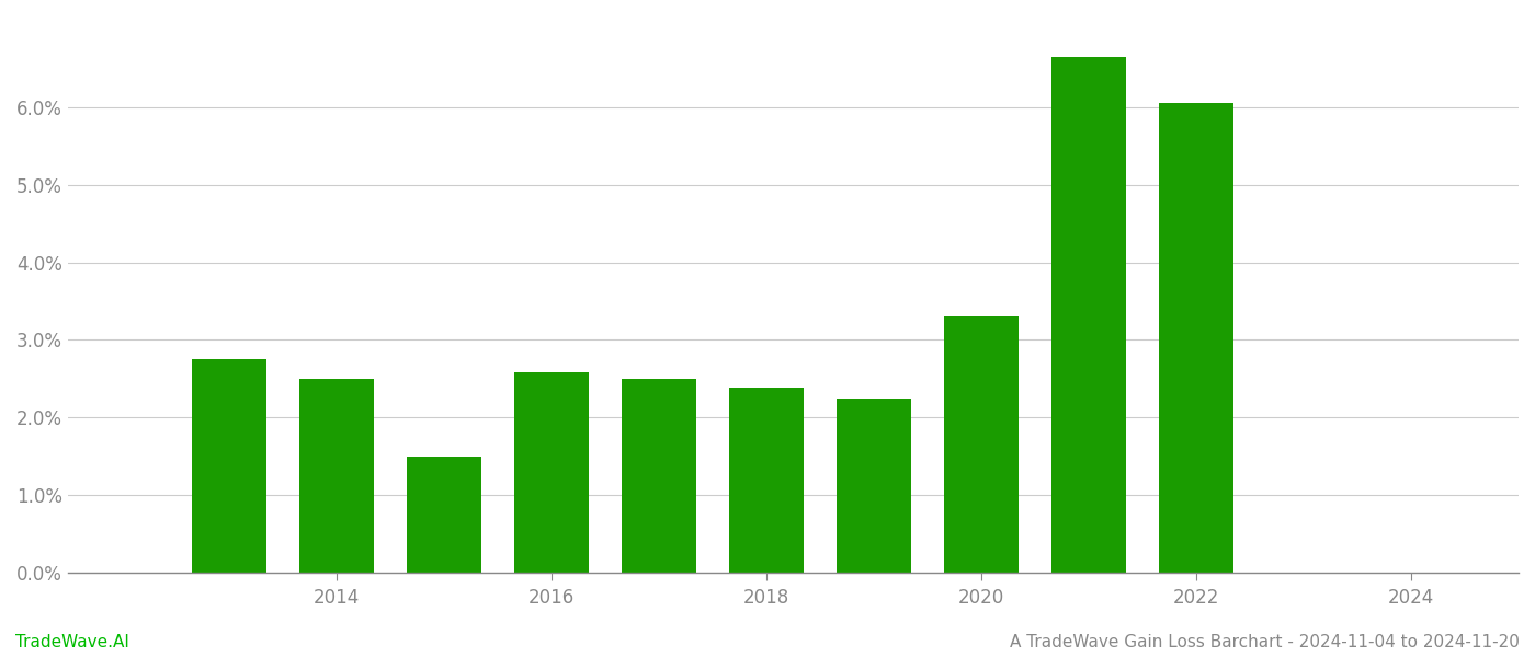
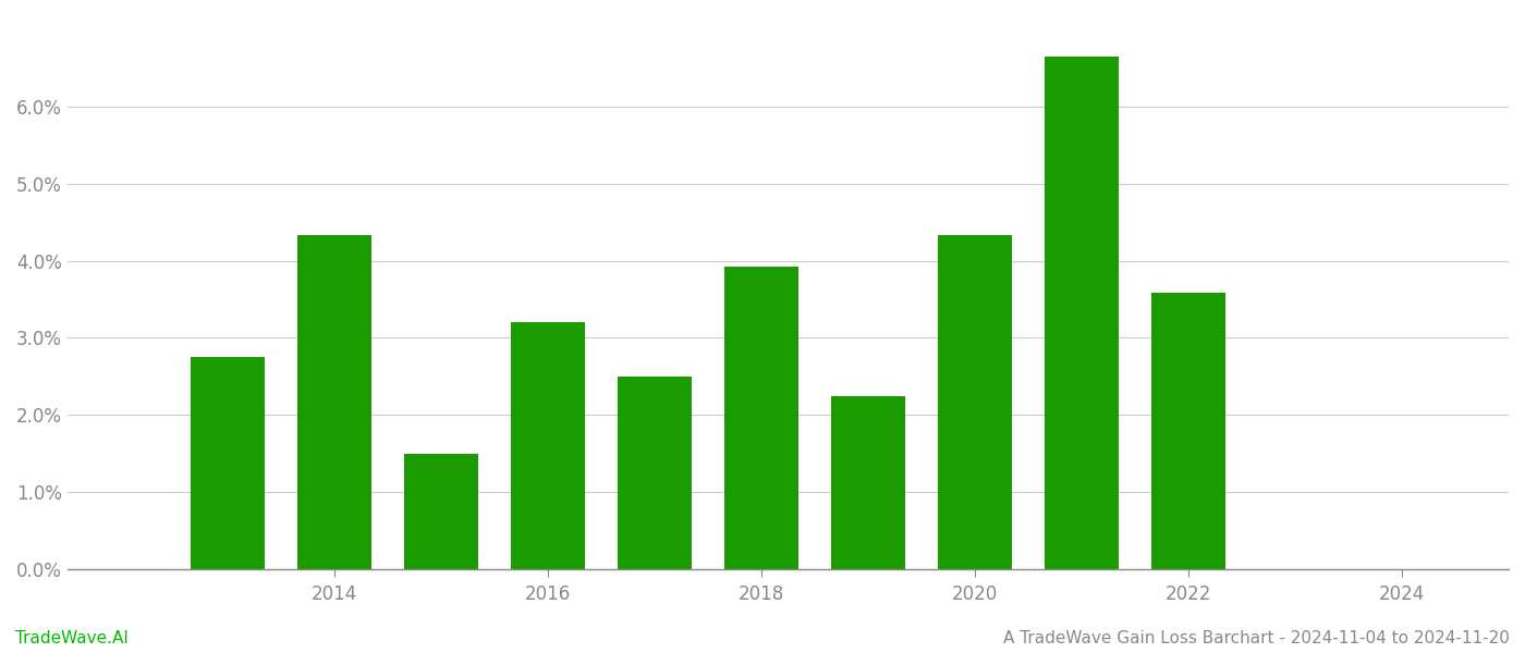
2014: 2.50% -> 4.34%
2016: 2.58% -> 3.20%
2018: 2.38% -> 3.92%
2020: 3.30% -> 4.34%
2022: 6.05% -> 3.58%
